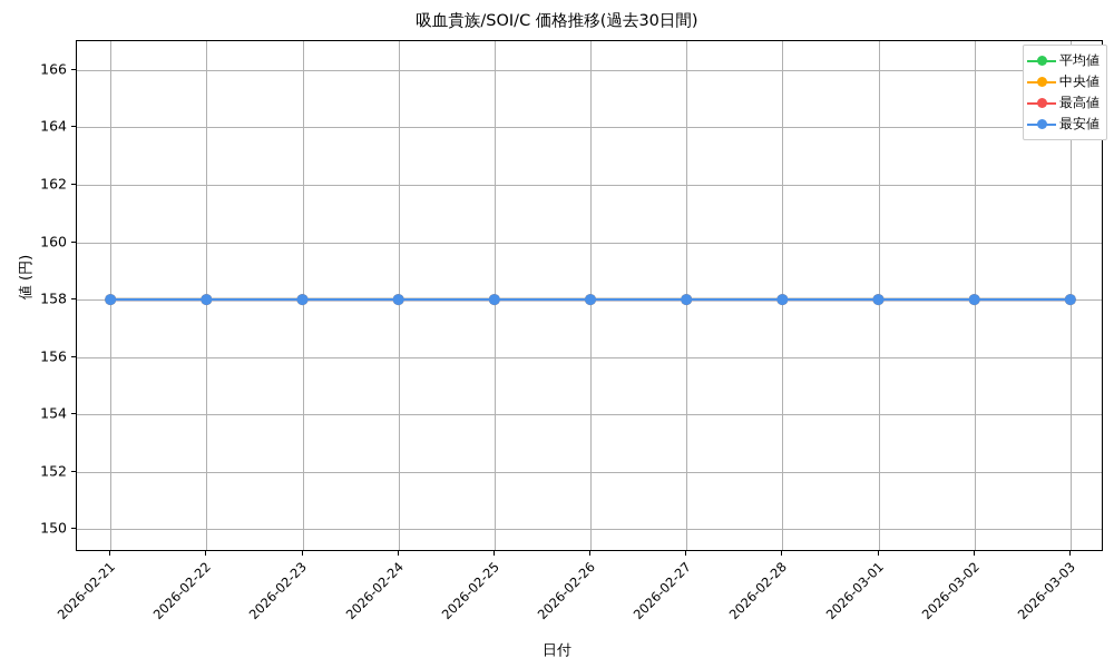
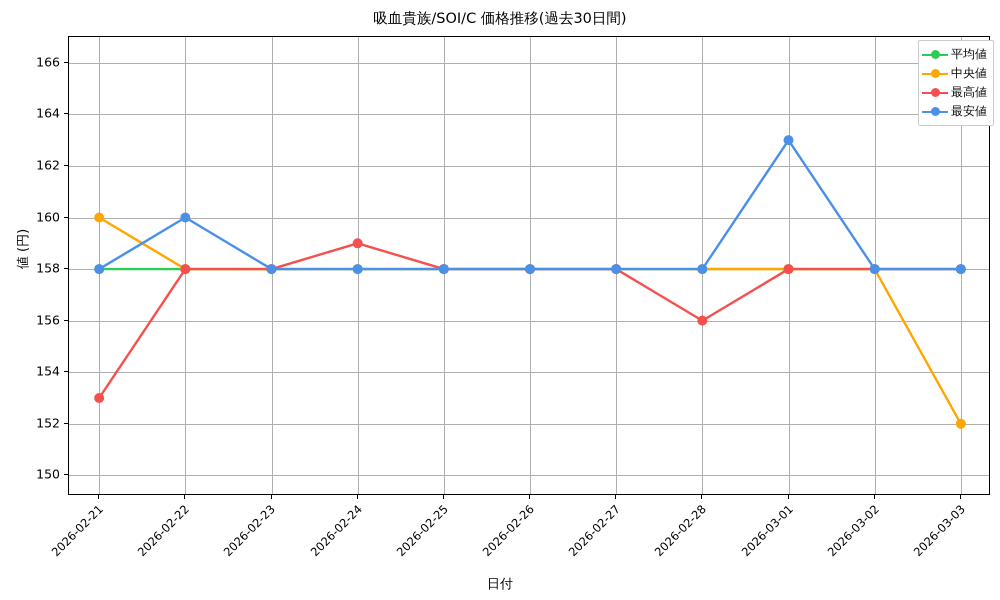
中央値/2026-02-21: 158 -> 160
最高値/2026-02-21: 158 -> 153
最安値/2026-02-22: 158 -> 160
最高値/2026-02-24: 158 -> 159
最高値/2026-02-28: 158 -> 156
最安値/2026-03-01: 158 -> 163
中央値/2026-03-03: 158 -> 152
